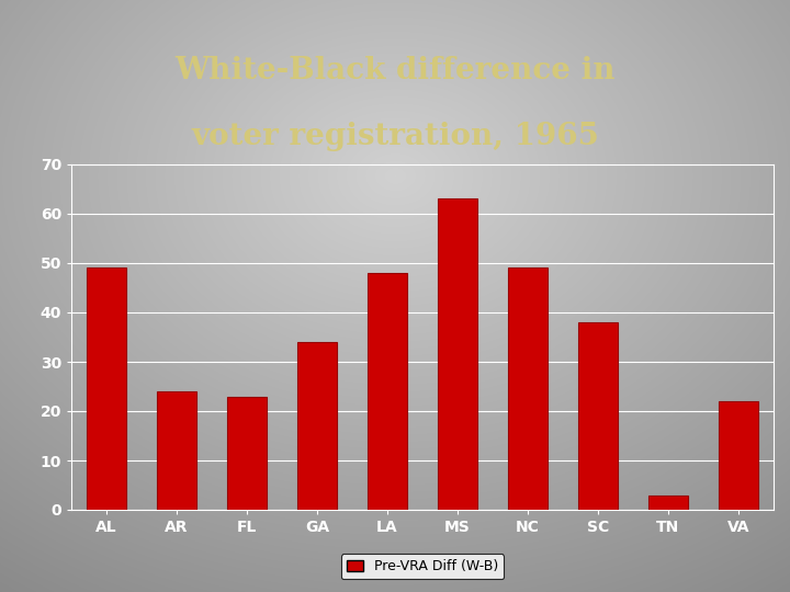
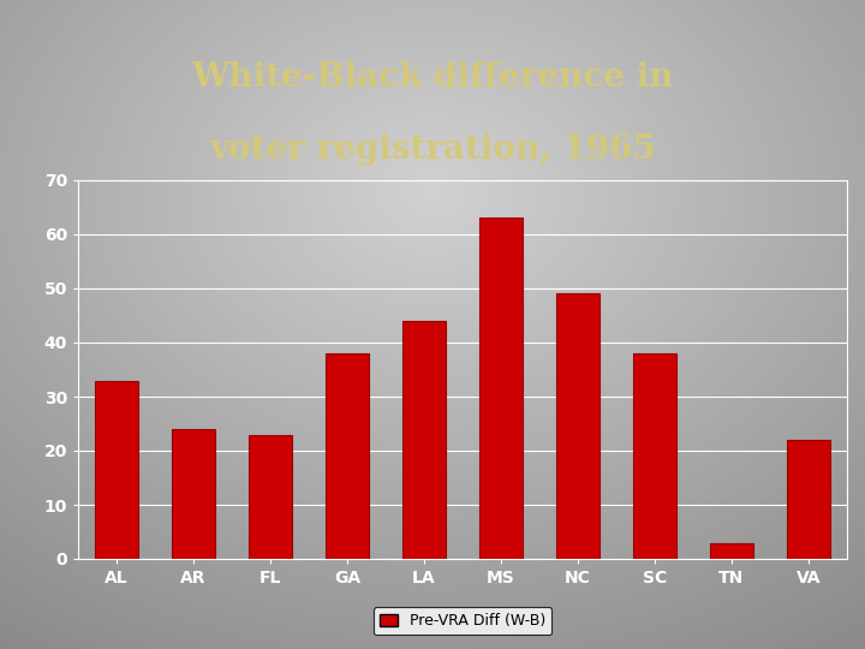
AL: 49 -> 33
GA: 34 -> 38
LA: 48 -> 44
